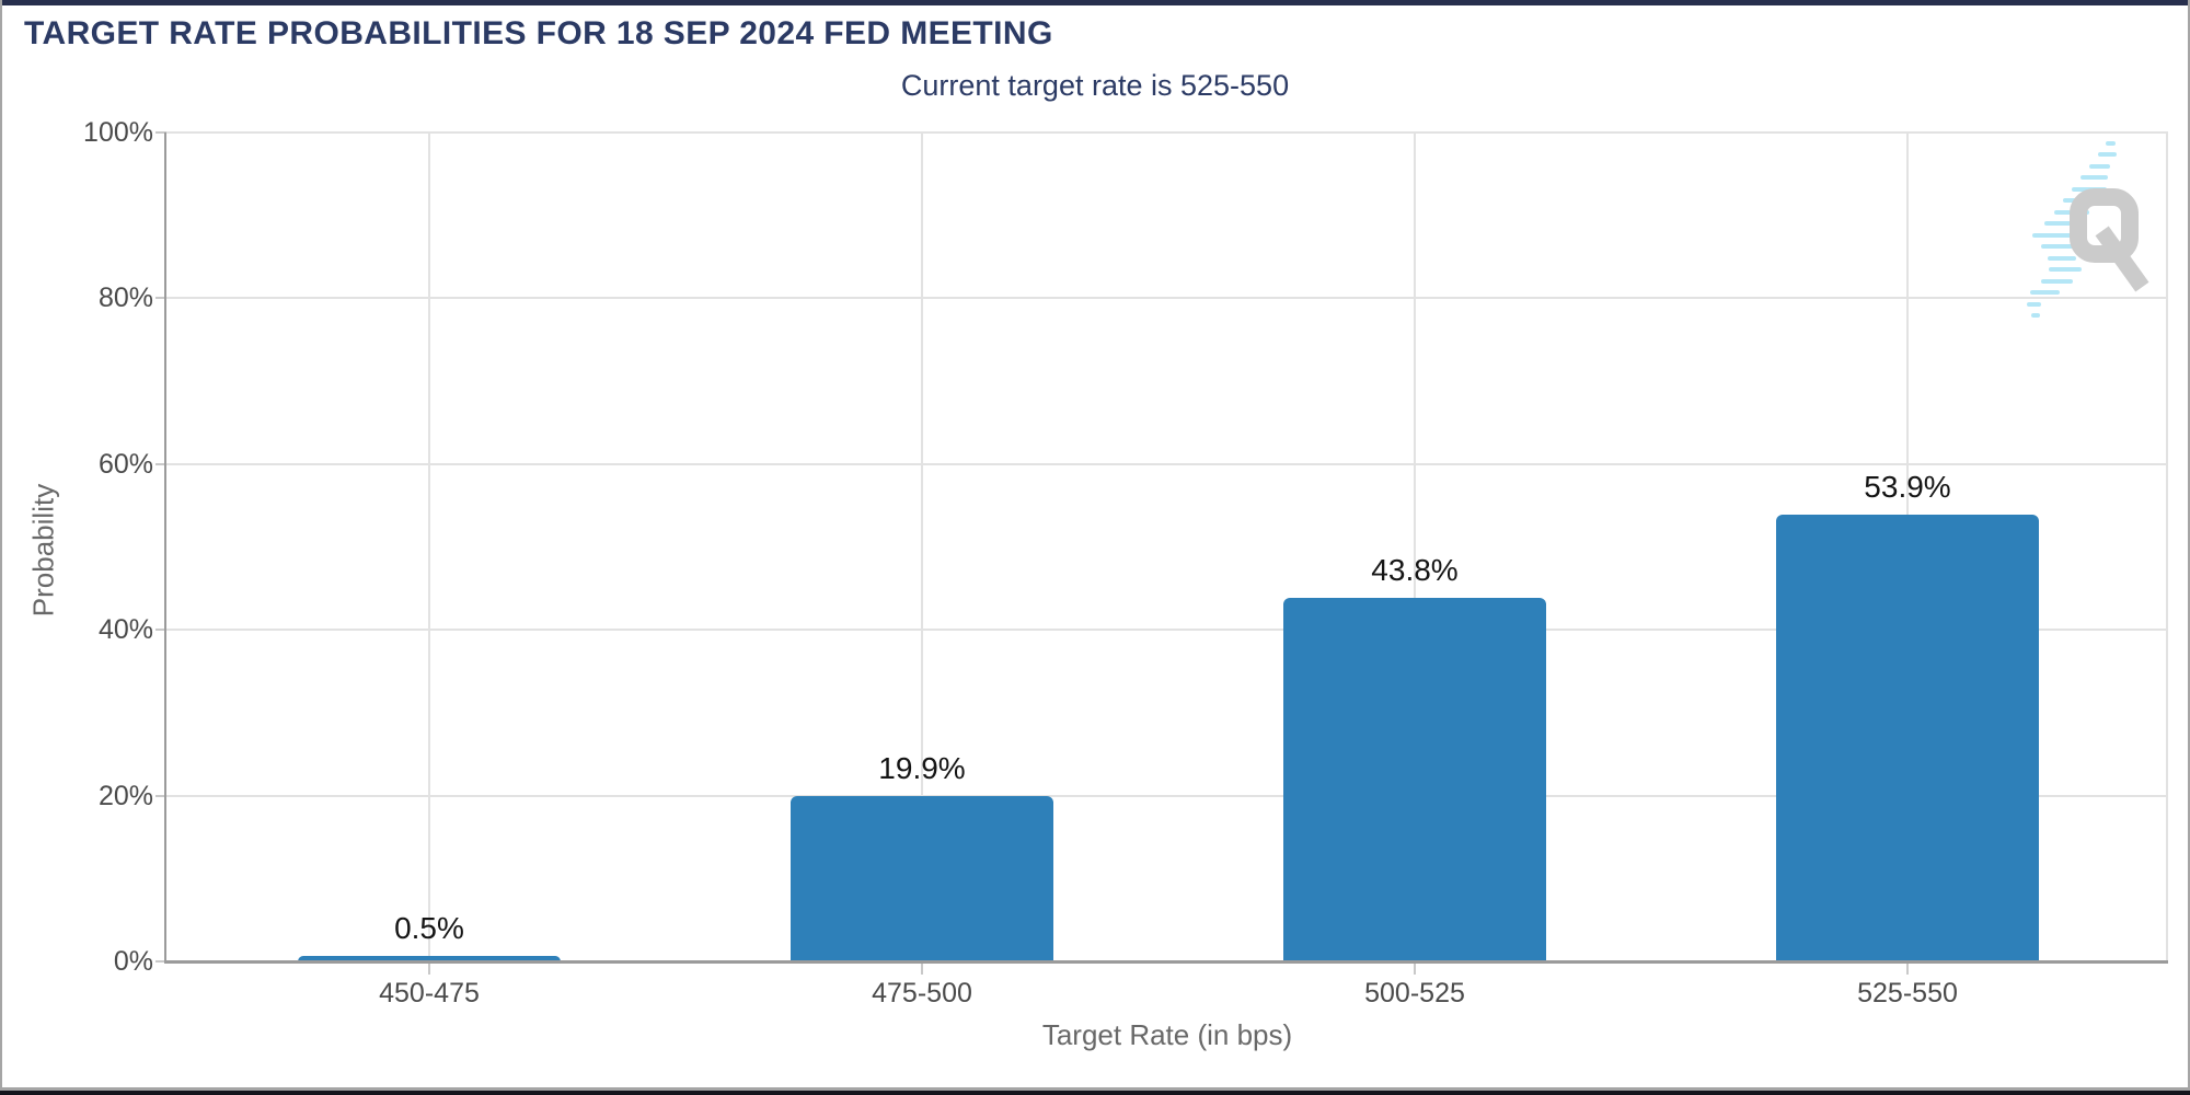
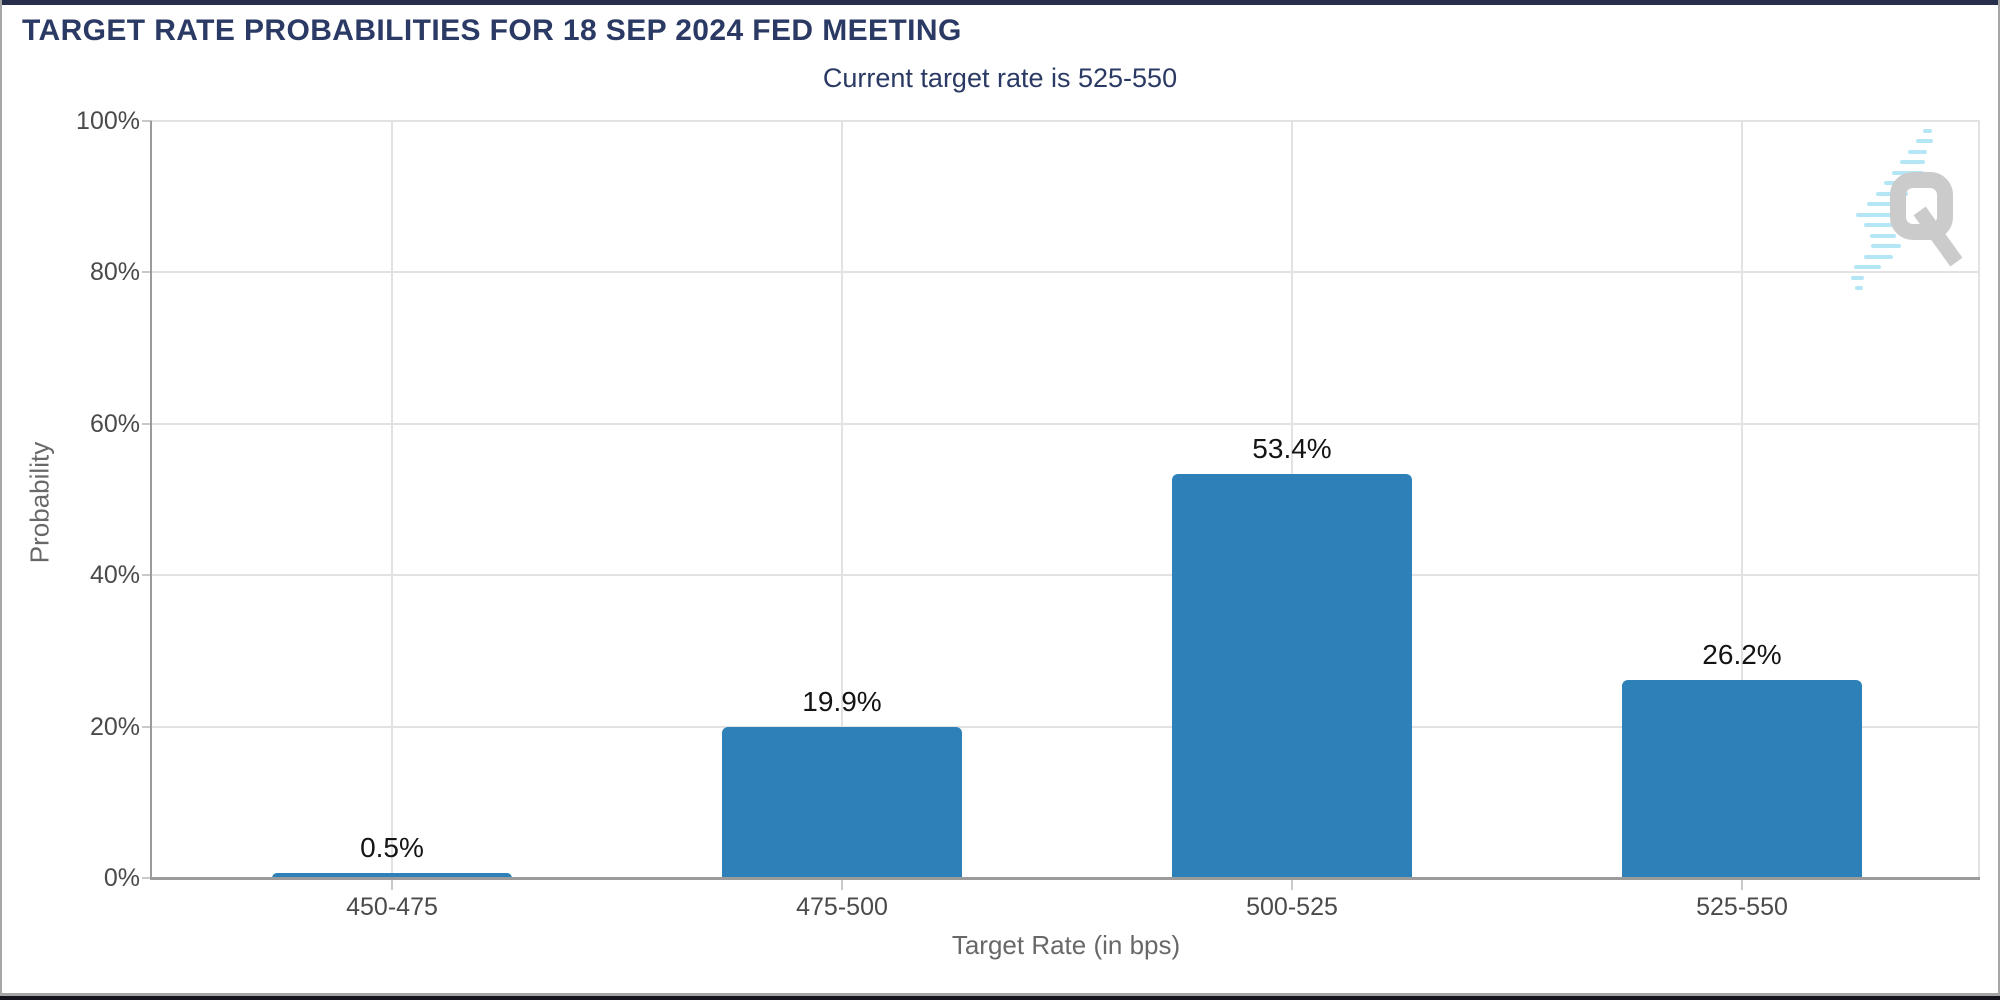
500-525: 43.8% -> 53.4%
525-550: 53.9% -> 26.2%
